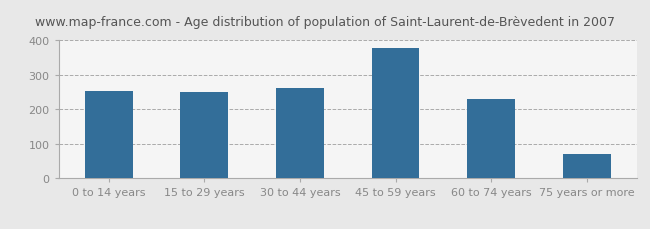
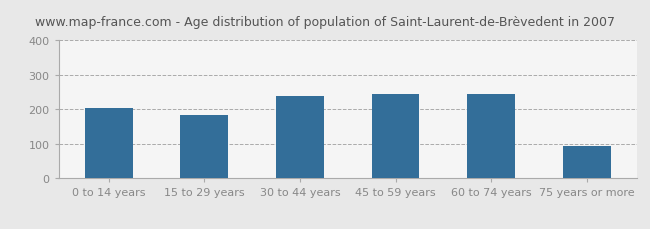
0 to 14 years: 254 -> 205
15 to 29 years: 249 -> 185
30 to 44 years: 262 -> 240
45 to 59 years: 377 -> 245
60 to 74 years: 230 -> 245
75 years or more: 71 -> 95
